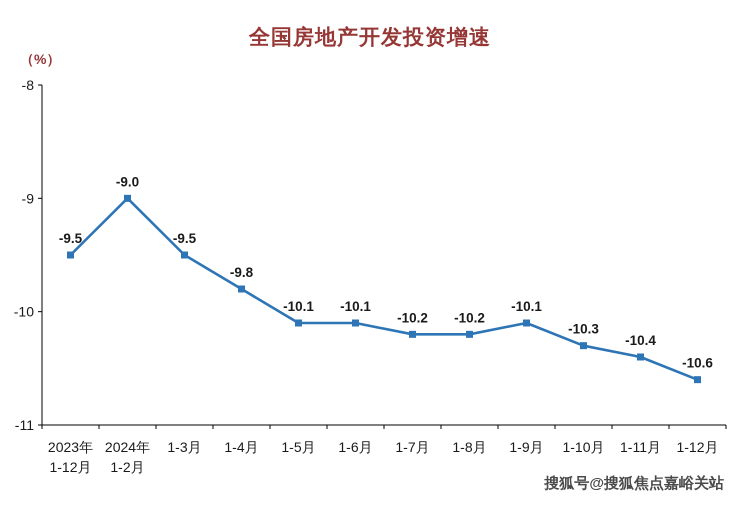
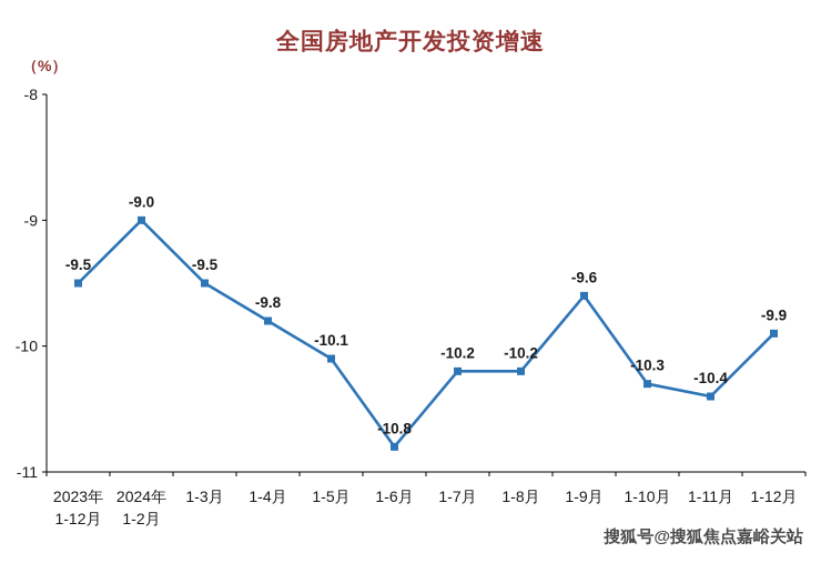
1-6月: -10.1 -> -10.8
1-9月: -10.1 -> -9.6
1-12月: -10.6 -> -9.9
